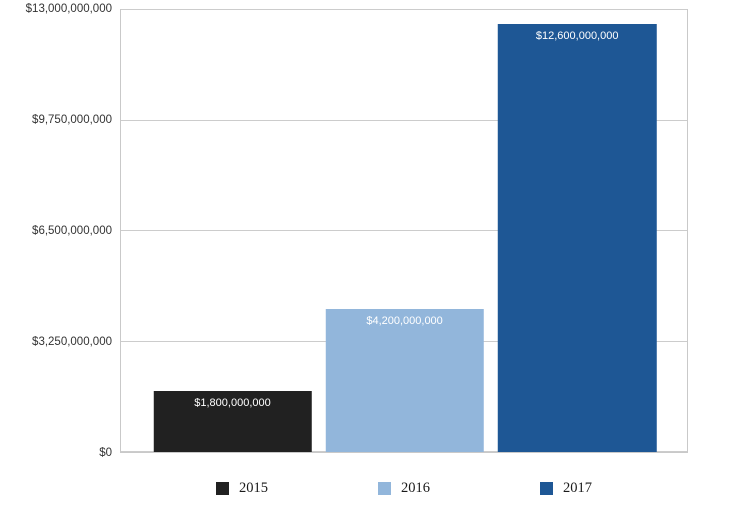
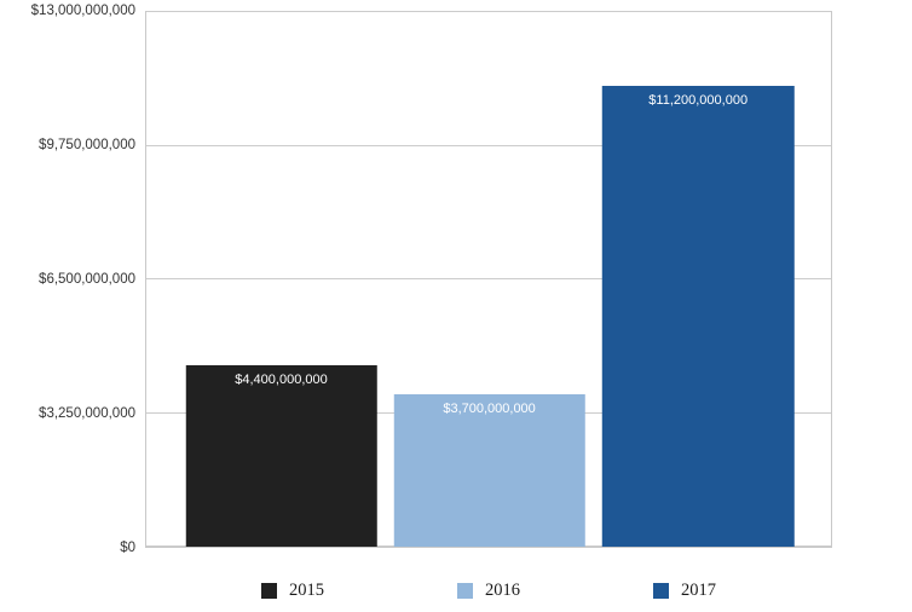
2015: $1,800,000,000 -> $4,400,000,000
2016: $4,200,000,000 -> $3,700,000,000
2017: $12,600,000,000 -> $11,200,000,000
